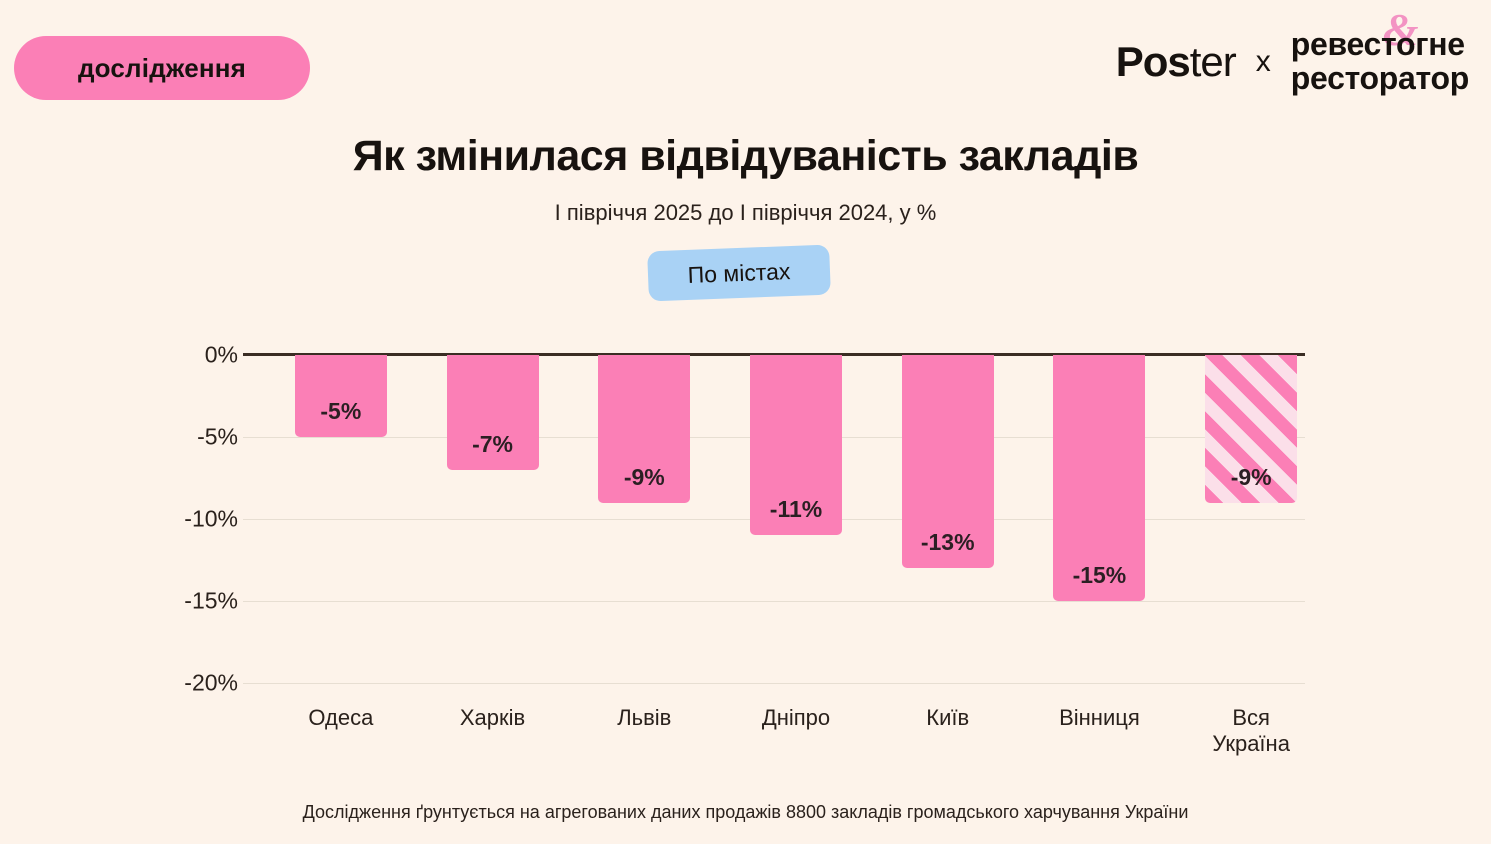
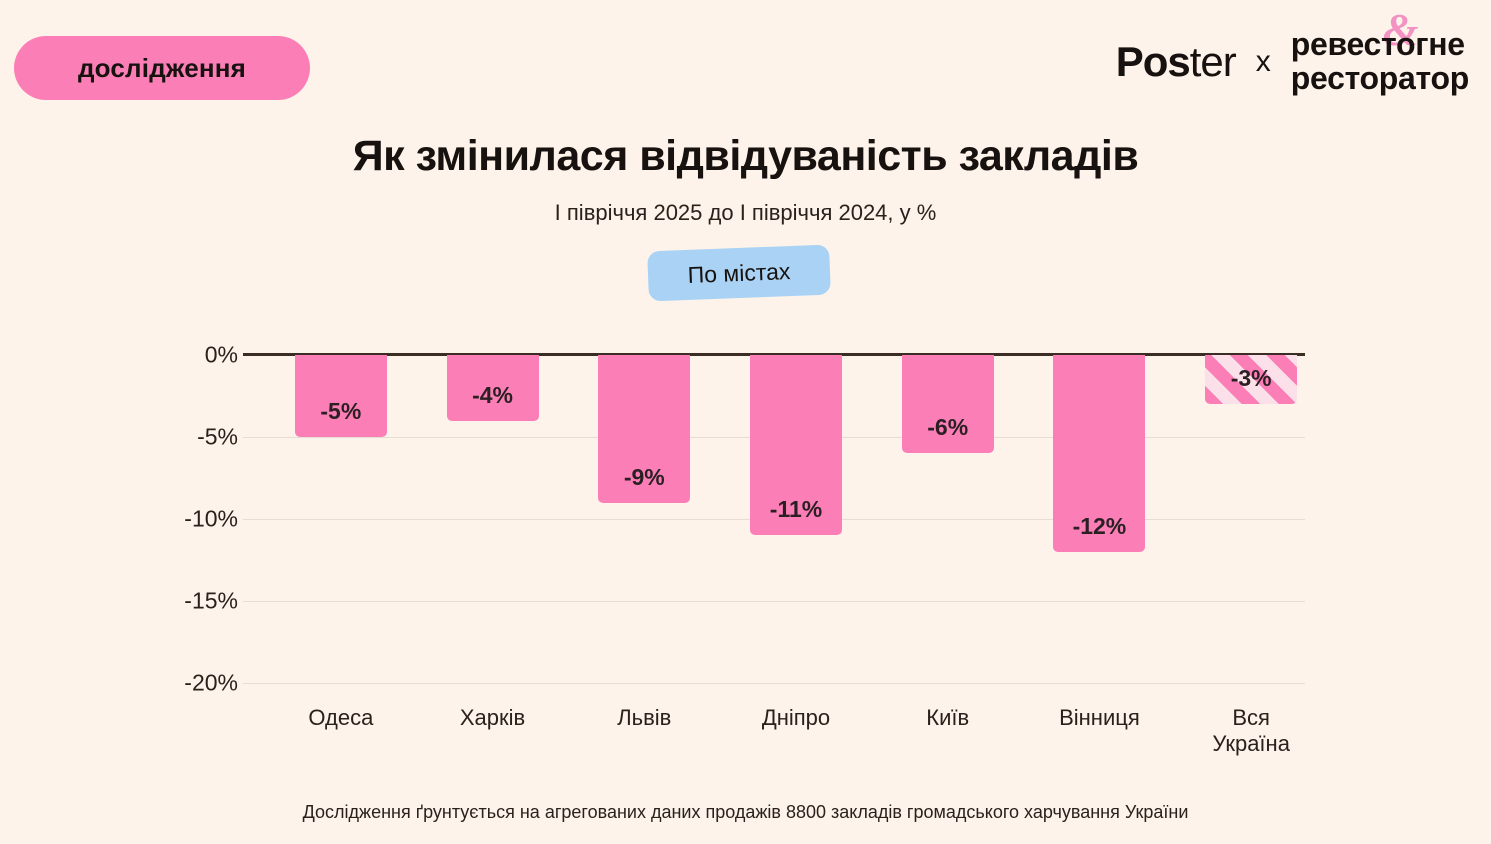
Харків: -7% -> -4%
Київ: -13% -> -6%
Вінниця: -15% -> -12%
Вся Україна: -9% -> -3%
